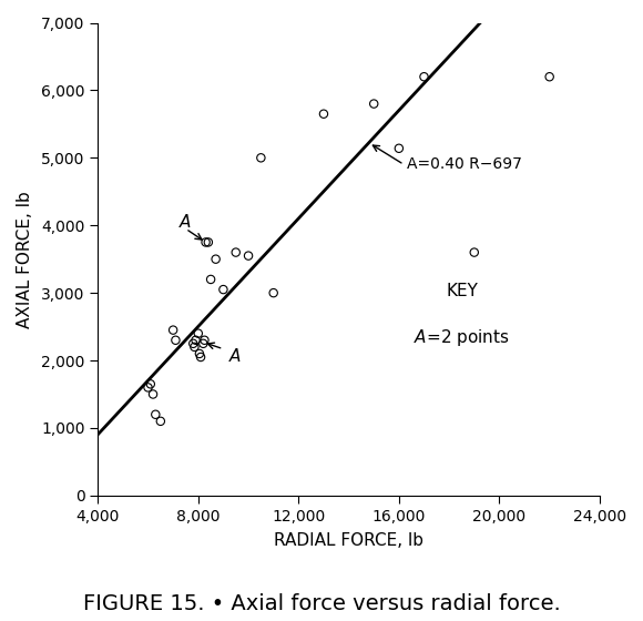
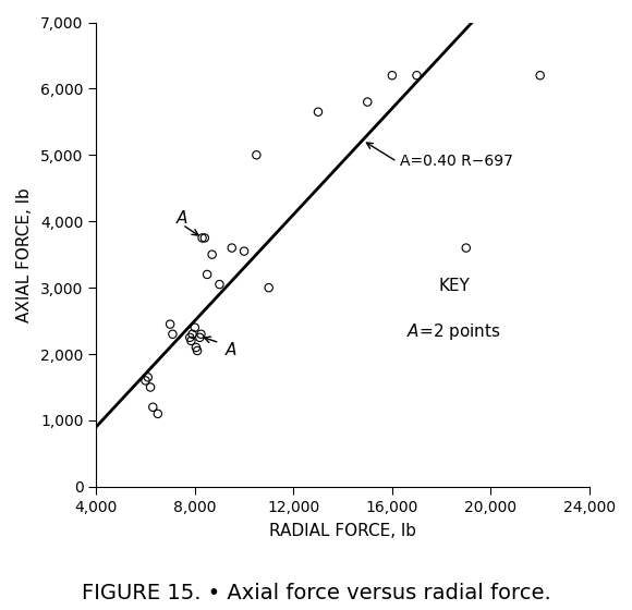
16,000: 5,140 -> 6,200
